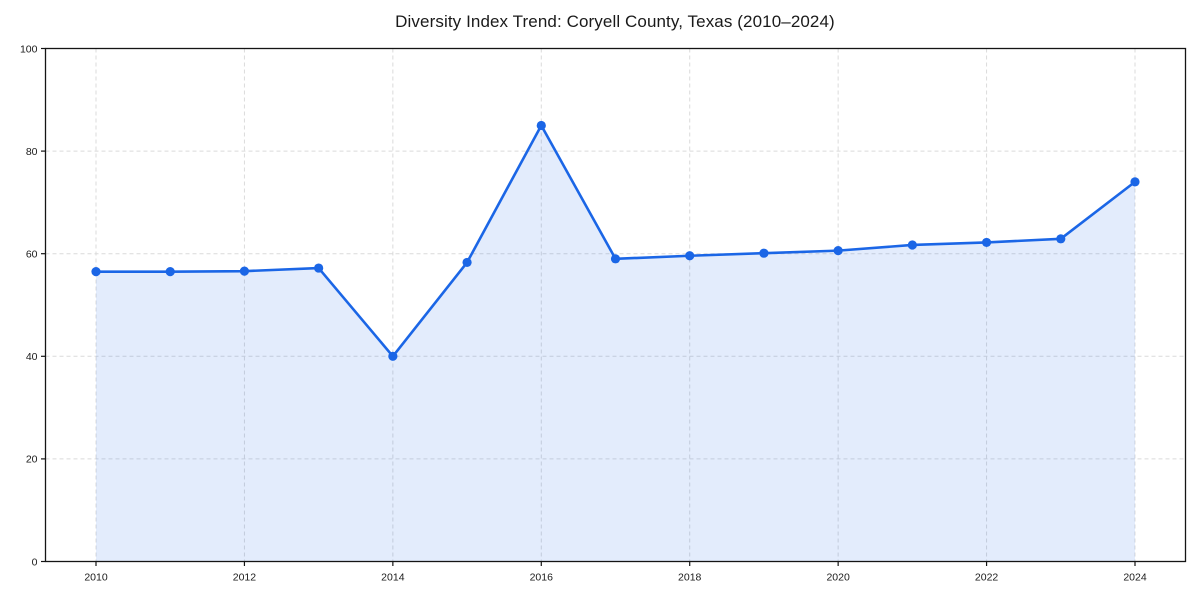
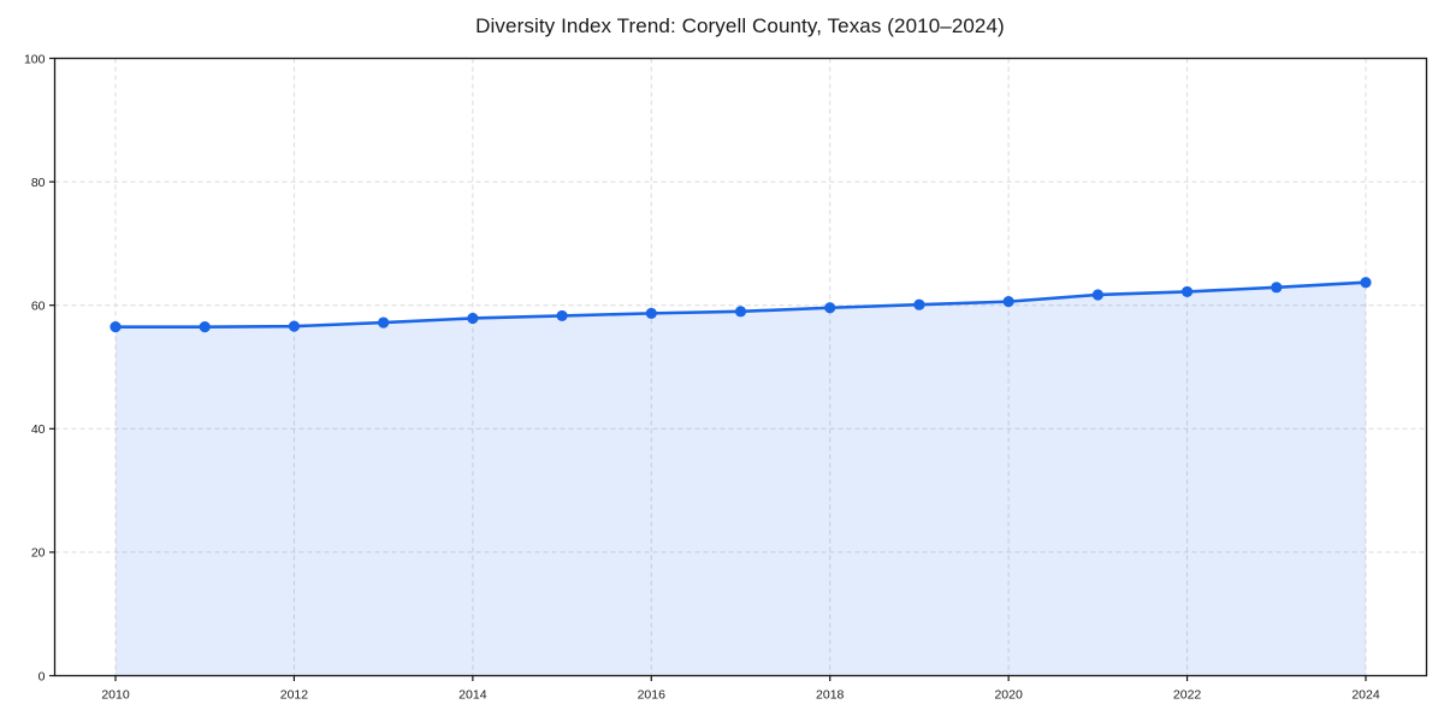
2014: 40 -> 58
2016: 85 -> 59
2024: 74 -> 64
